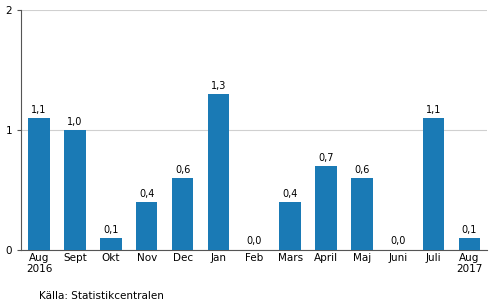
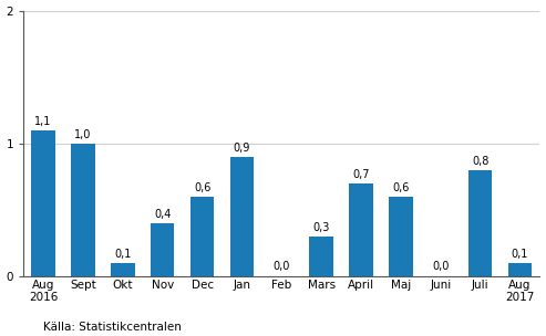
Jan: 1,3 -> 0,9
Mars: 0,4 -> 0,3
Juli: 1,1 -> 0,8
